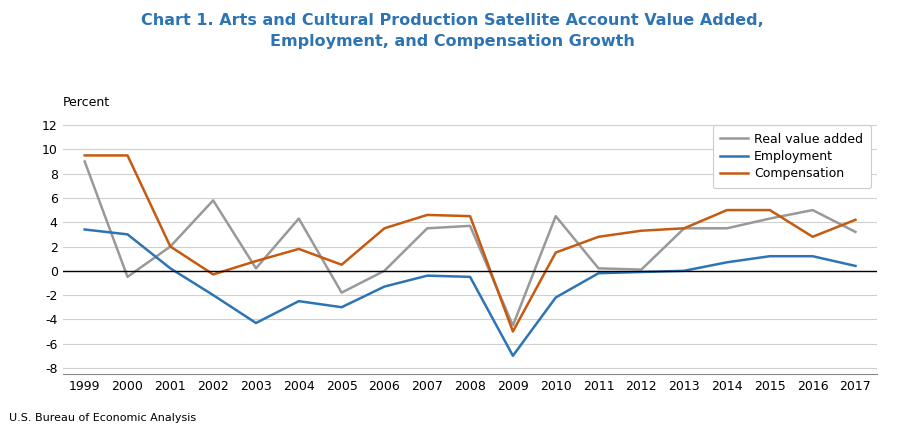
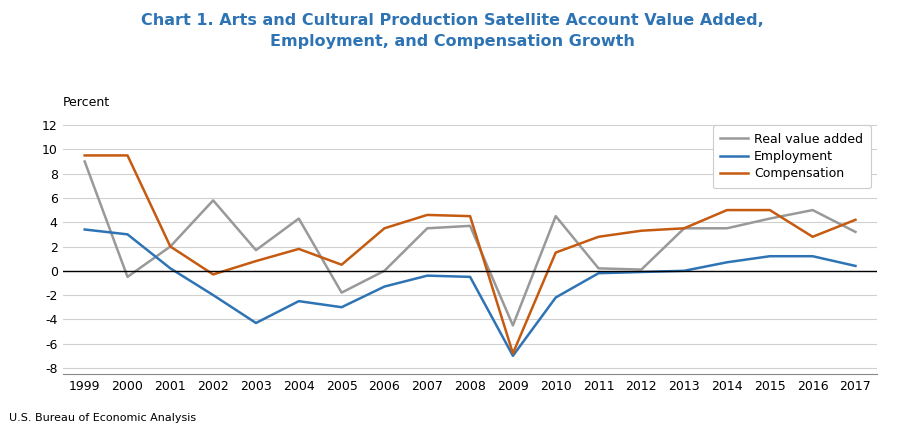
Real value added/2003: 0.2 -> 1.7
Compensation/2009: -5.0 -> -6.8
